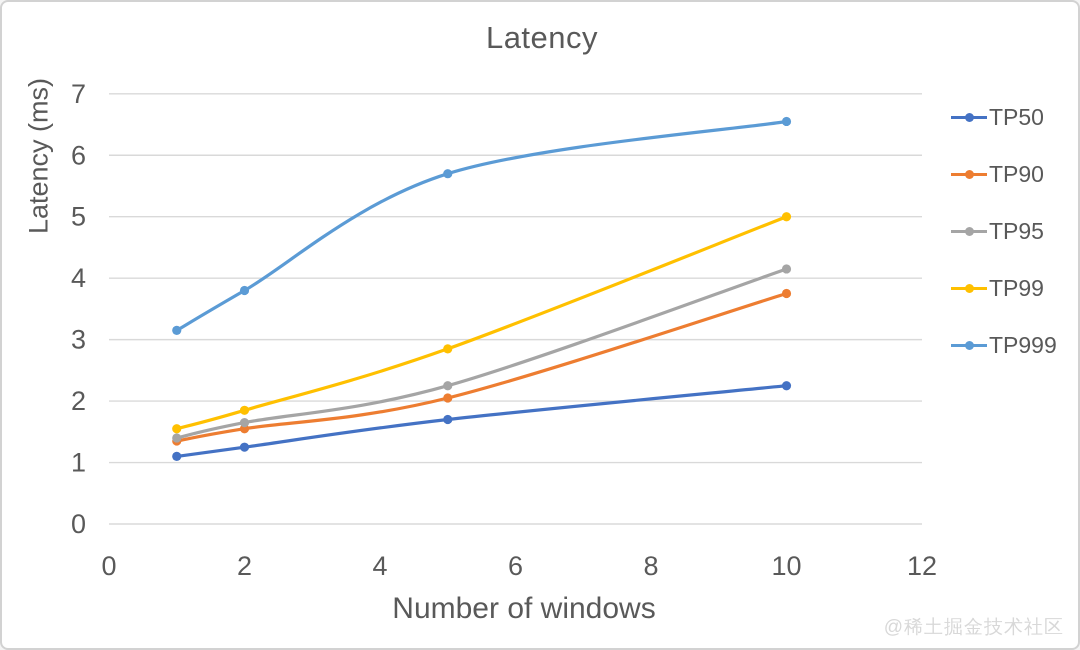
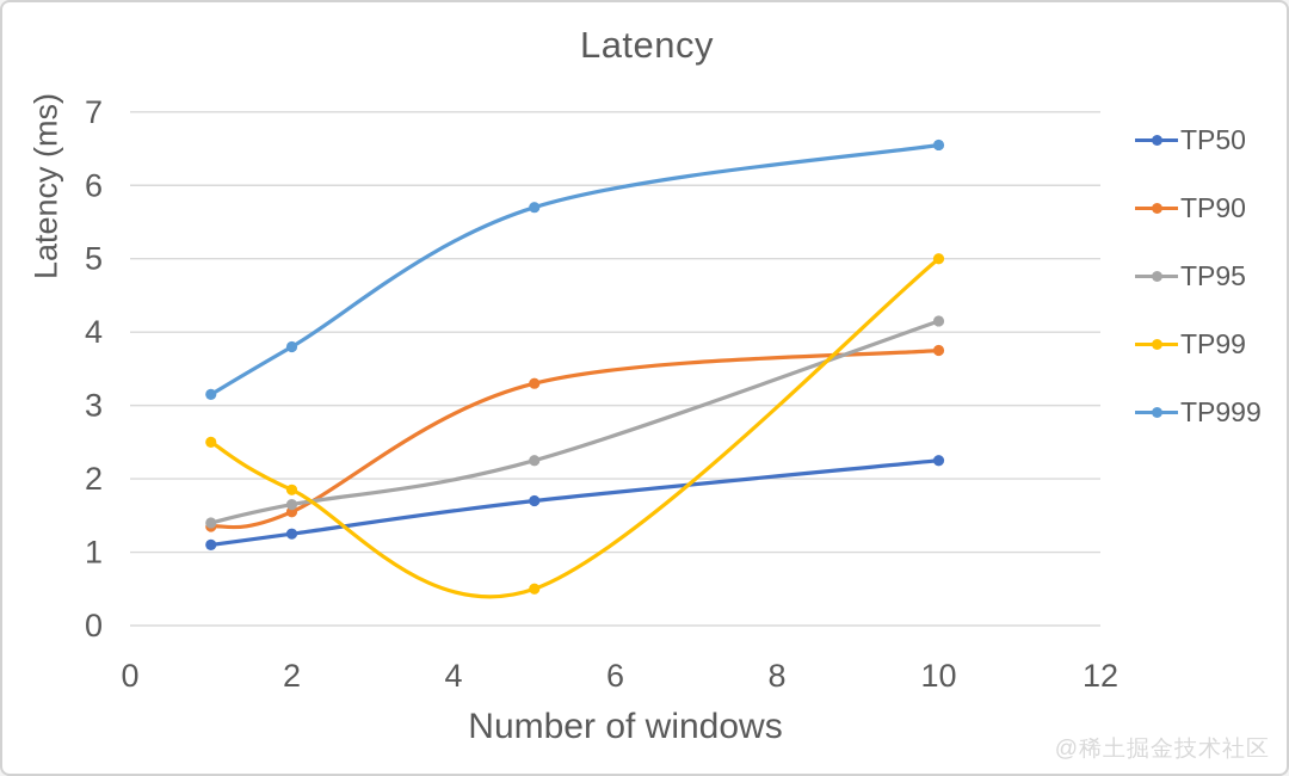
TP99/1: 1.6 -> 2.5
TP90/5: 2.0 -> 3.3
TP99/5: 2.9 -> 0.5
